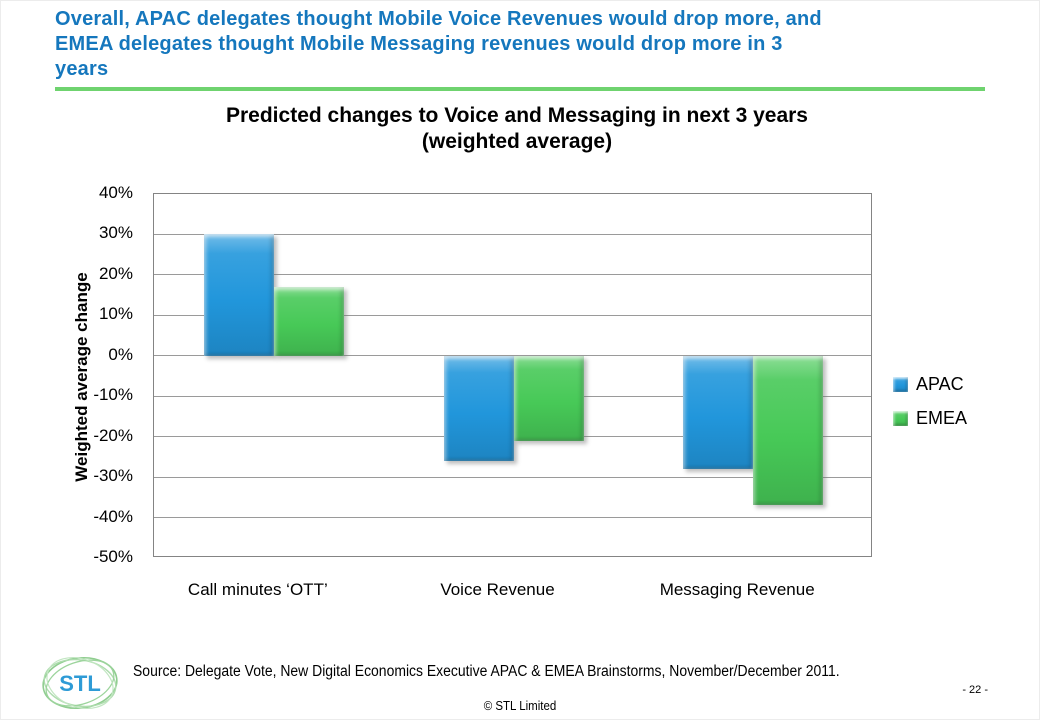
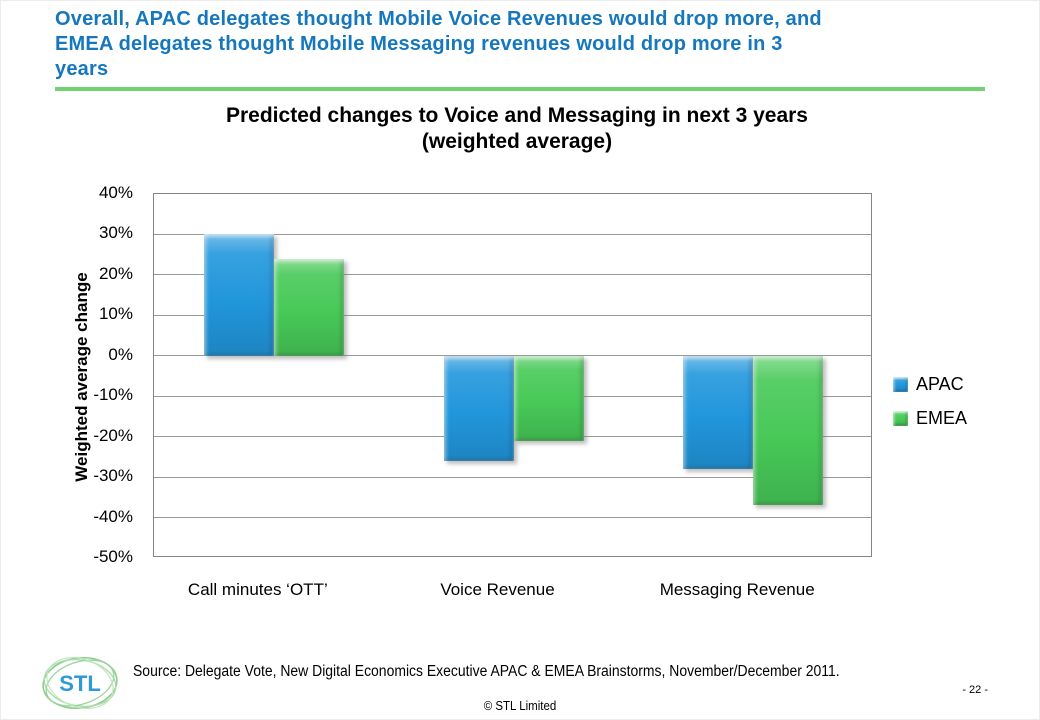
EMEA/Call minutes ‘OTT’: 17% -> 24%
